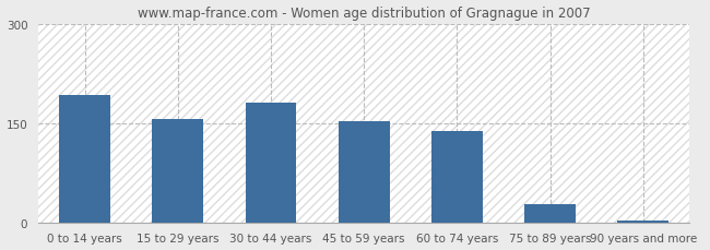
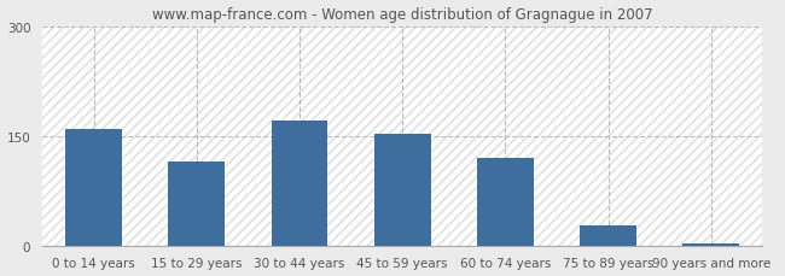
0 to 14 years: 192 -> 160
15 to 29 years: 156 -> 115
30 to 44 years: 180 -> 170
60 to 74 years: 138 -> 120
